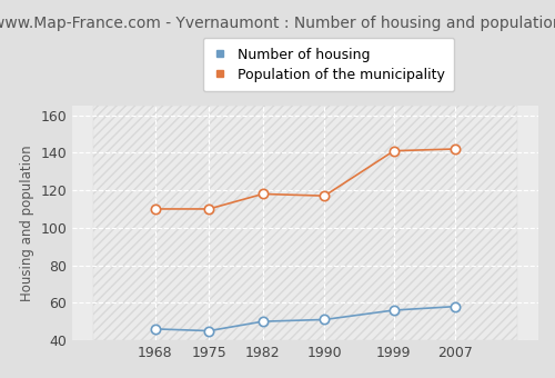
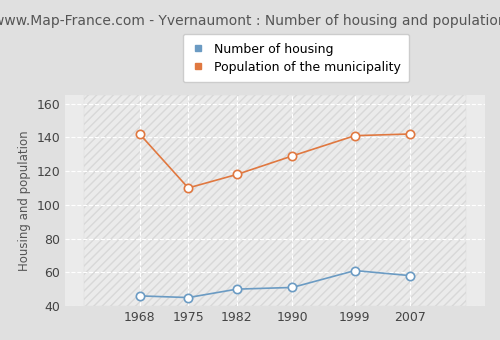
Population of the municipality/1968: 110 -> 142
Population of the municipality/1990: 117 -> 129
Number of housing/1999: 56 -> 61
